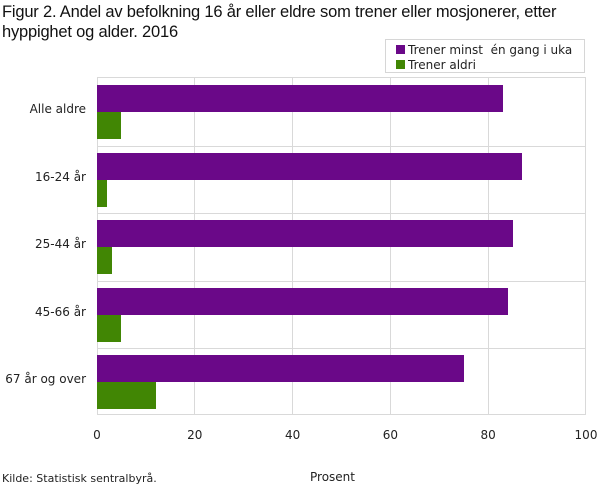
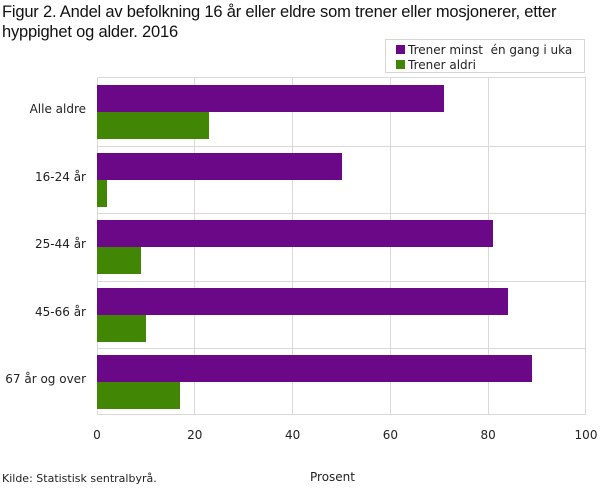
Trener minst én gang i uka/Alle aldre: 83 -> 71
Trener aldri/Alle aldre: 5 -> 23
Trener minst én gang i uka/16-24 år: 87 -> 50
Trener minst én gang i uka/25-44 år: 85 -> 81
Trener aldri/25-44 år: 3 -> 9
Trener aldri/45-66 år: 5 -> 10
Trener minst én gang i uka/67 år og over: 75 -> 89
Trener aldri/67 år og over: 12 -> 17
